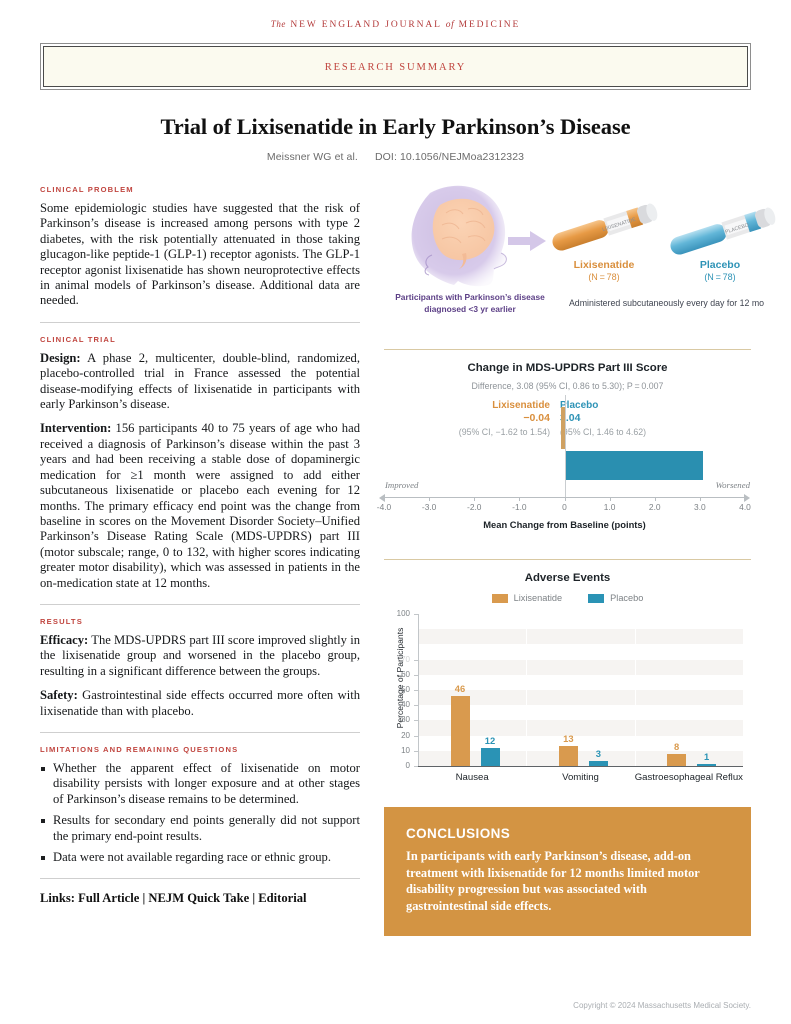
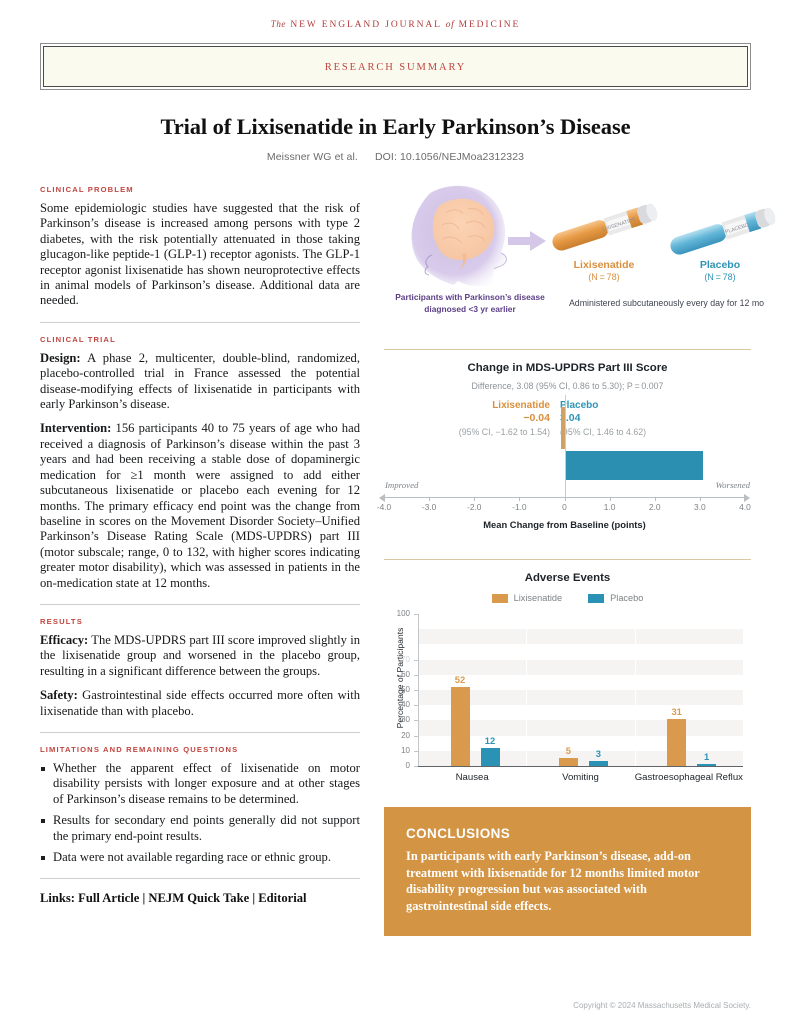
Adverse Events/Lixisenatide/Nausea: 46 -> 52
Adverse Events/Lixisenatide/Vomiting: 13 -> 5
Adverse Events/Lixisenatide/Gastroesophageal Reflux: 8 -> 31
